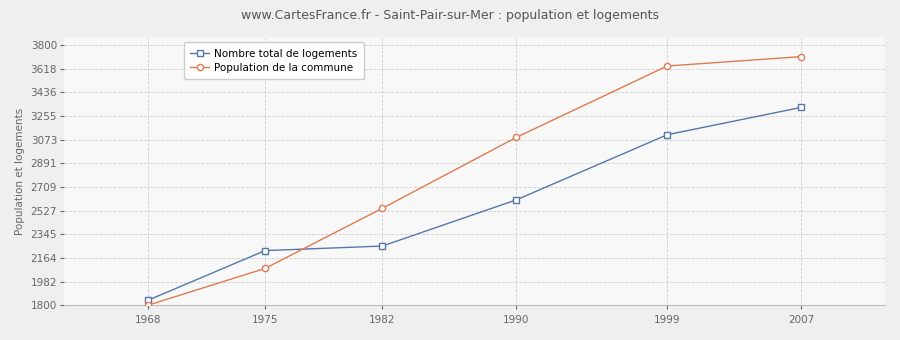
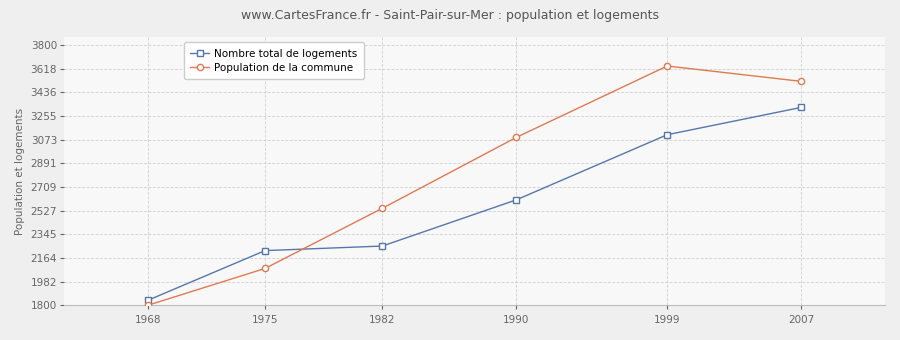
Population de la commune/2007: 3710 -> 3520
